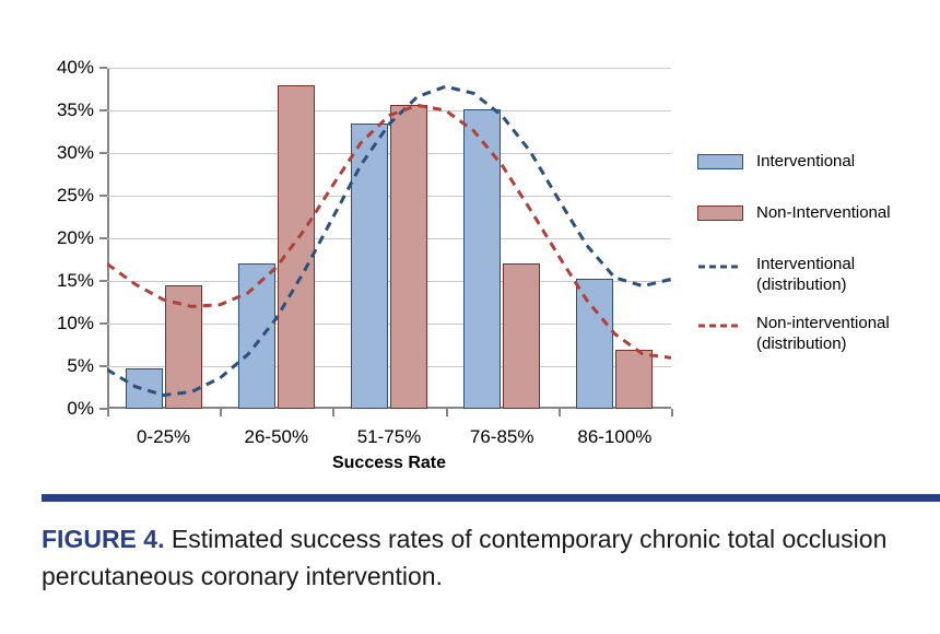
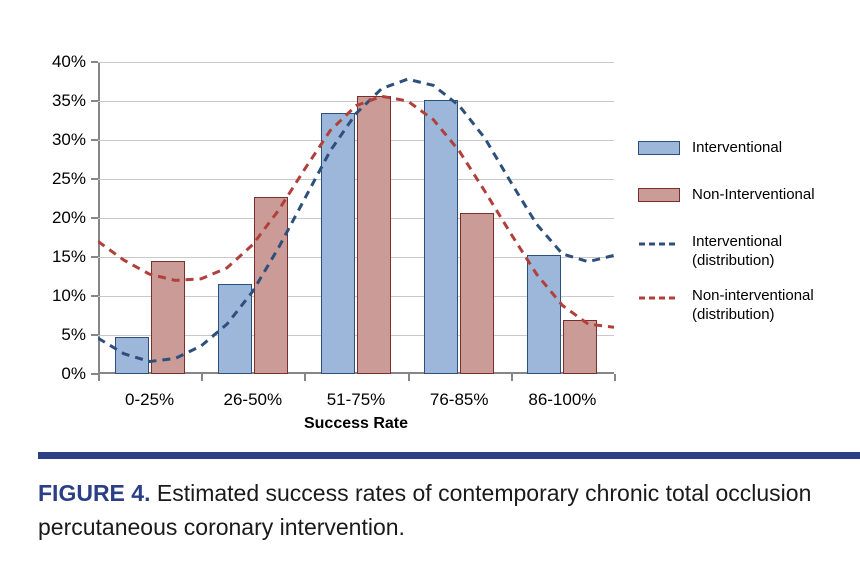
Interventional/26-50%: 17% -> 12%
Non-Interventional/26-50%: 38% -> 23%
Non-Interventional/76-85%: 17% -> 21%
